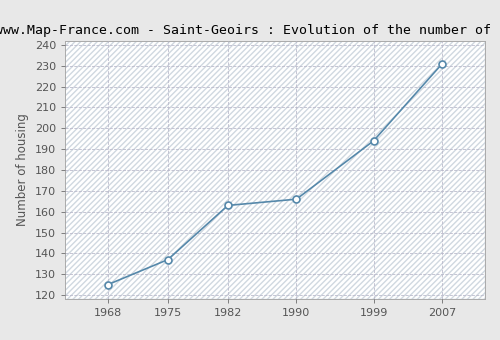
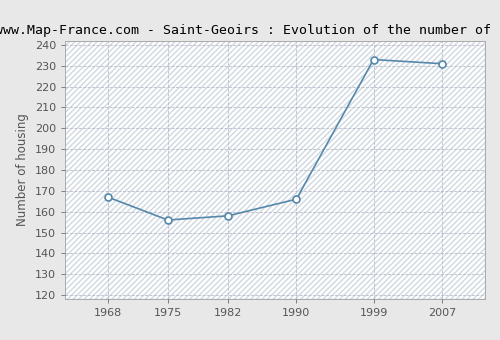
1968: 125 -> 167
1975: 137 -> 156
1982: 163 -> 158
1999: 194 -> 233
